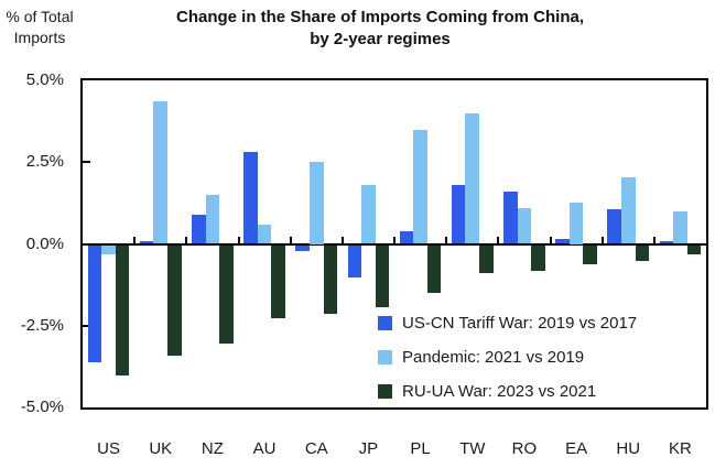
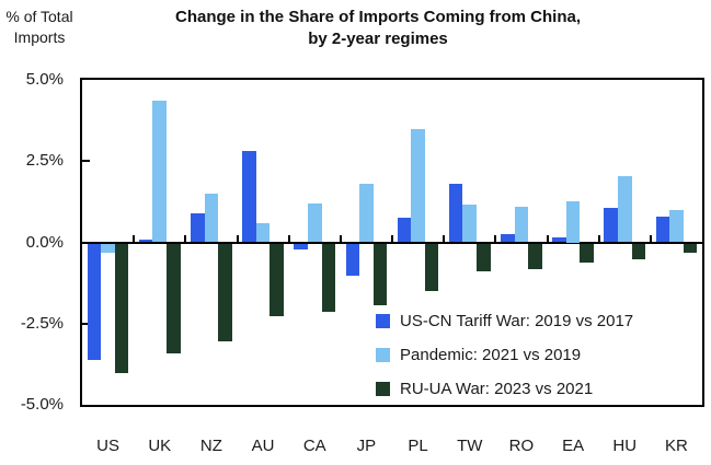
Pandemic: 2021 vs 2019/CA: 2.5% -> 1.2%
US-CN Tariff War: 2019 vs 2017/PL: 0.4% -> 0.8%
Pandemic: 2021 vs 2019/TW: 4.0% -> 1.1%
US-CN Tariff War: 2019 vs 2017/RO: 1.6% -> 0.2%
US-CN Tariff War: 2019 vs 2017/KR: 0.1% -> 0.8%
